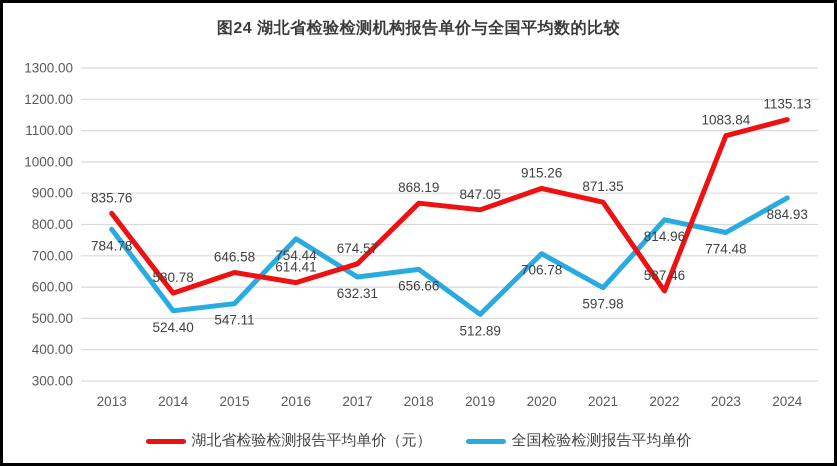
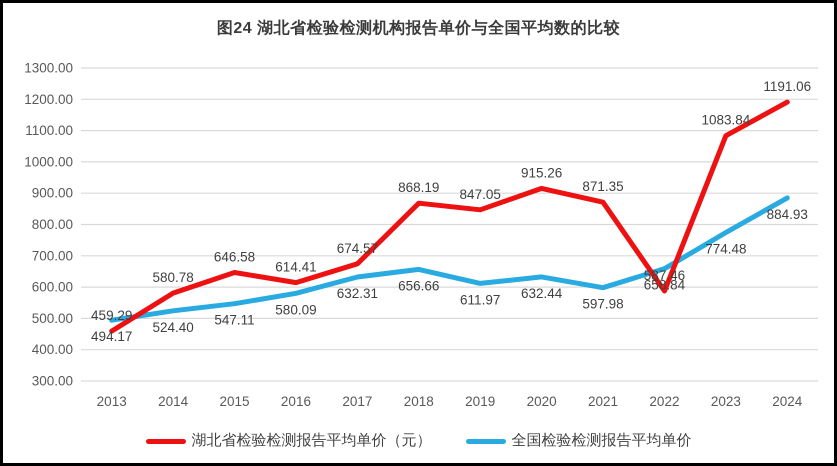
湖北省检验检测报告平均单价（元）/2013: 835.76 -> 459.29
全国检验检测报告平均单价/2013: 784.78 -> 494.17
全国检验检测报告平均单价/2016: 754.44 -> 580.09
全国检验检测报告平均单价/2019: 512.89 -> 611.97
全国检验检测报告平均单价/2020: 706.78 -> 632.44
全国检验检测报告平均单价/2022: 814.96 -> 658.84
湖北省检验检测报告平均单价（元）/2024: 1135.13 -> 1191.06
